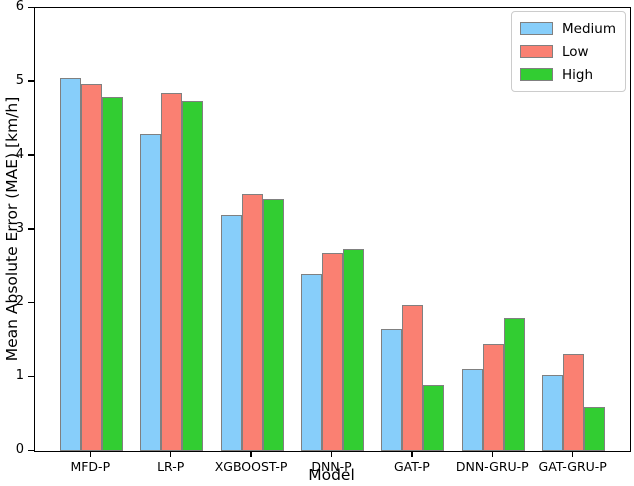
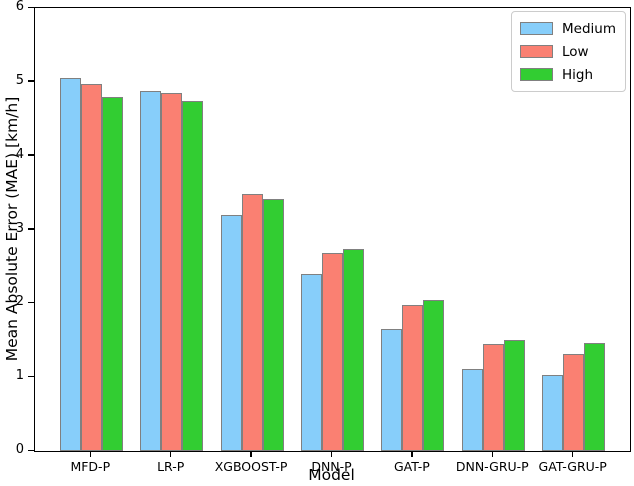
Medium/LR-P: 4.3 -> 4.9
High/GAT-P: 0.9 -> 2.0
High/DNN-GRU-P: 1.8 -> 1.5
High/GAT-GRU-P: 0.6 -> 1.5
